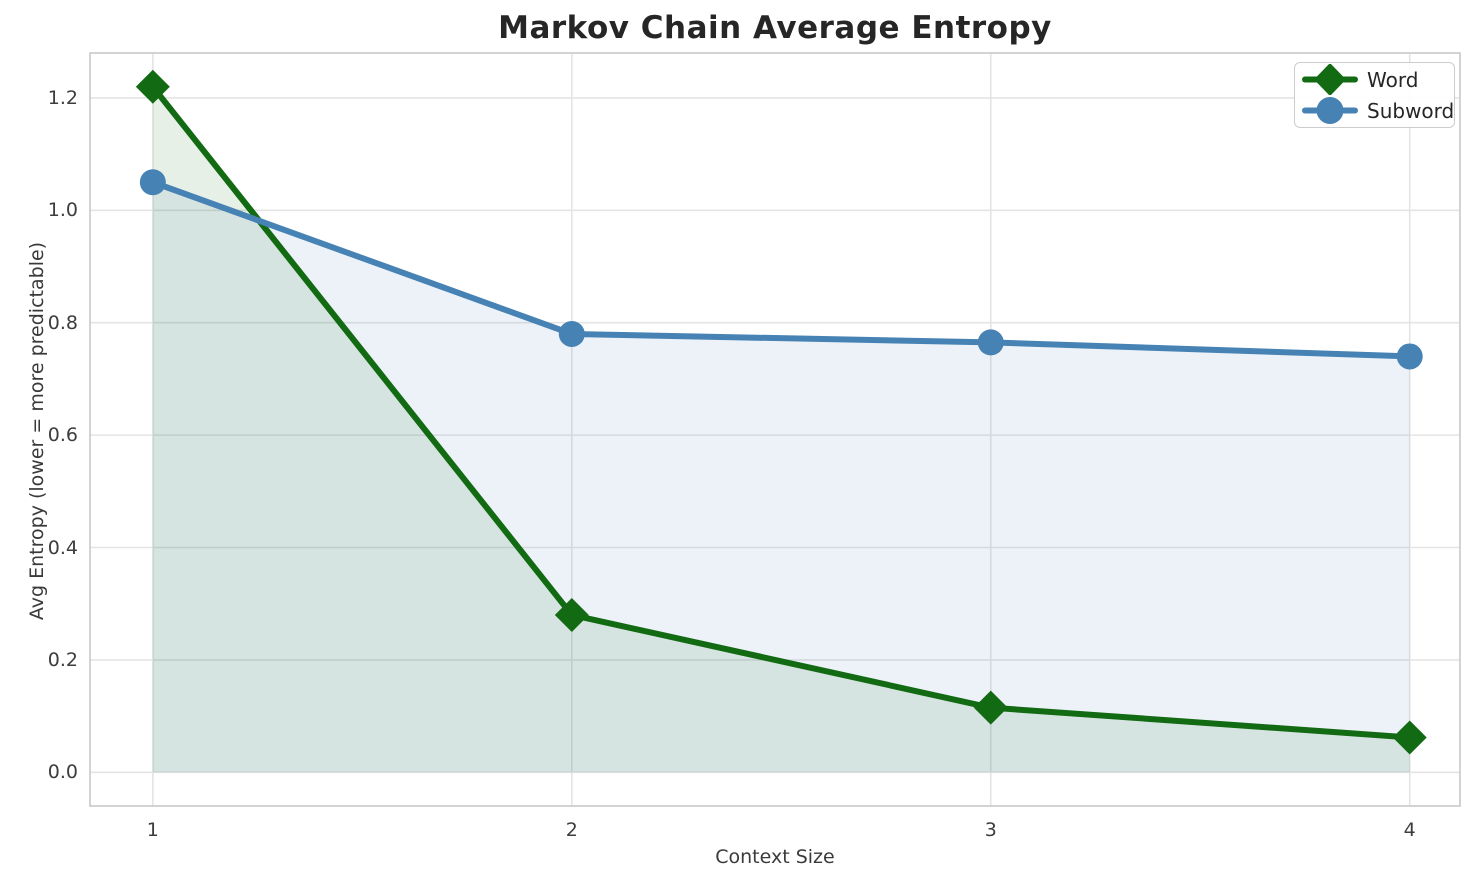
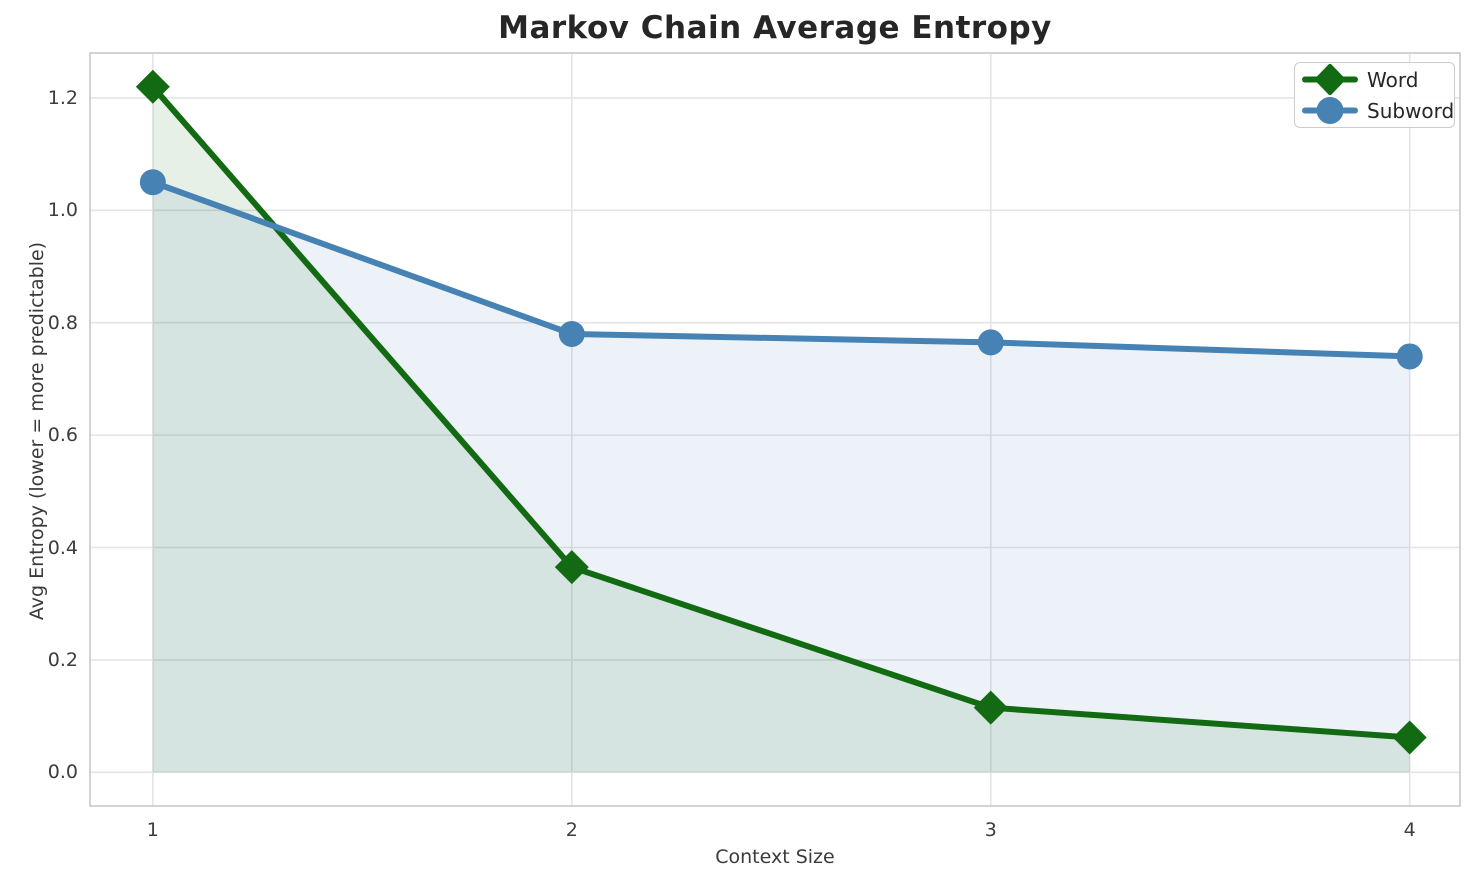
Word/2: 0.28 -> 0.36
